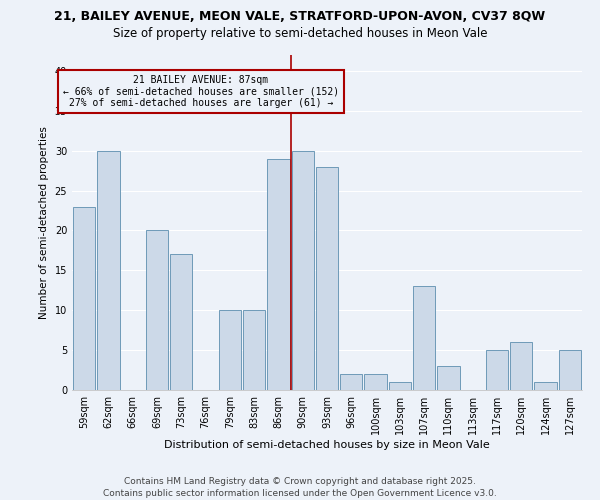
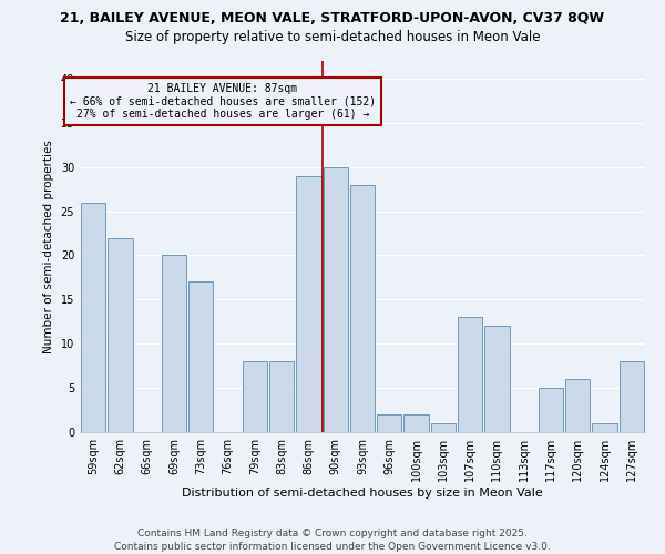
59sqm: 23 -> 26
62sqm: 30 -> 22
79sqm: 10 -> 8
83sqm: 10 -> 8
110sqm: 3 -> 12
127sqm: 5 -> 8
